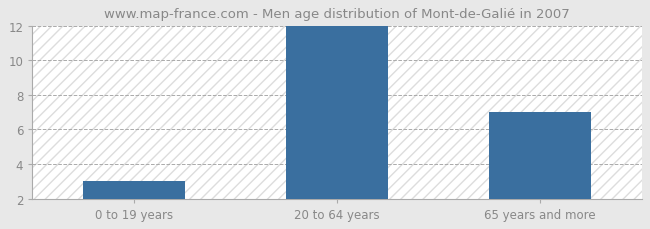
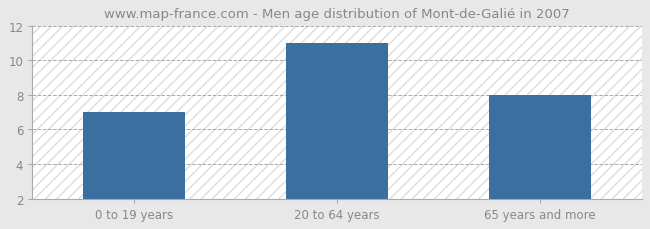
0 to 19 years: 3 -> 7
20 to 64 years: 12 -> 11
65 years and more: 7 -> 8
